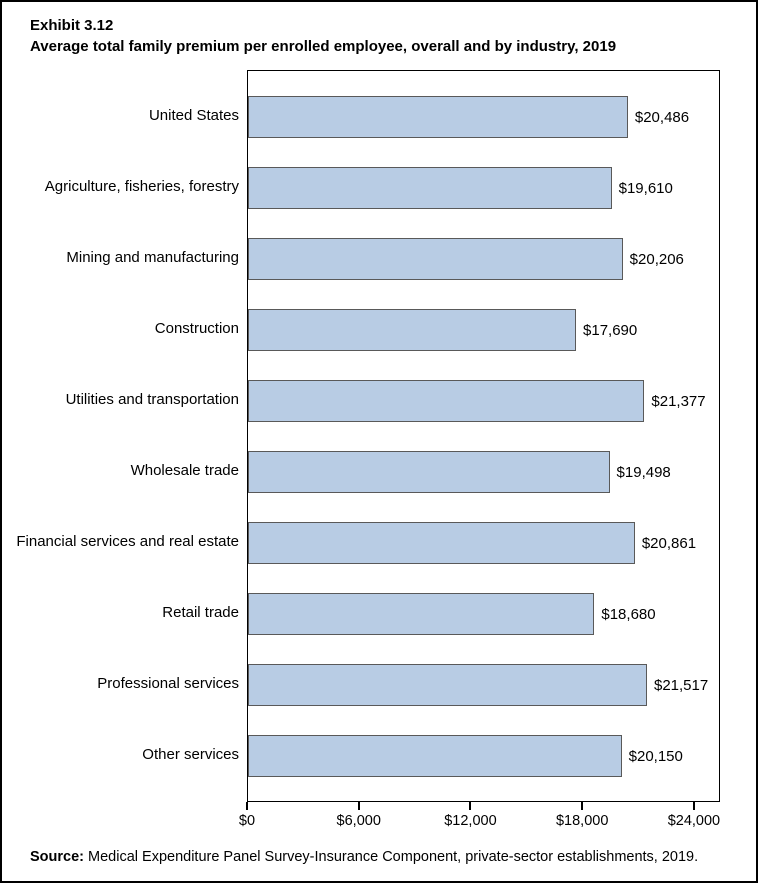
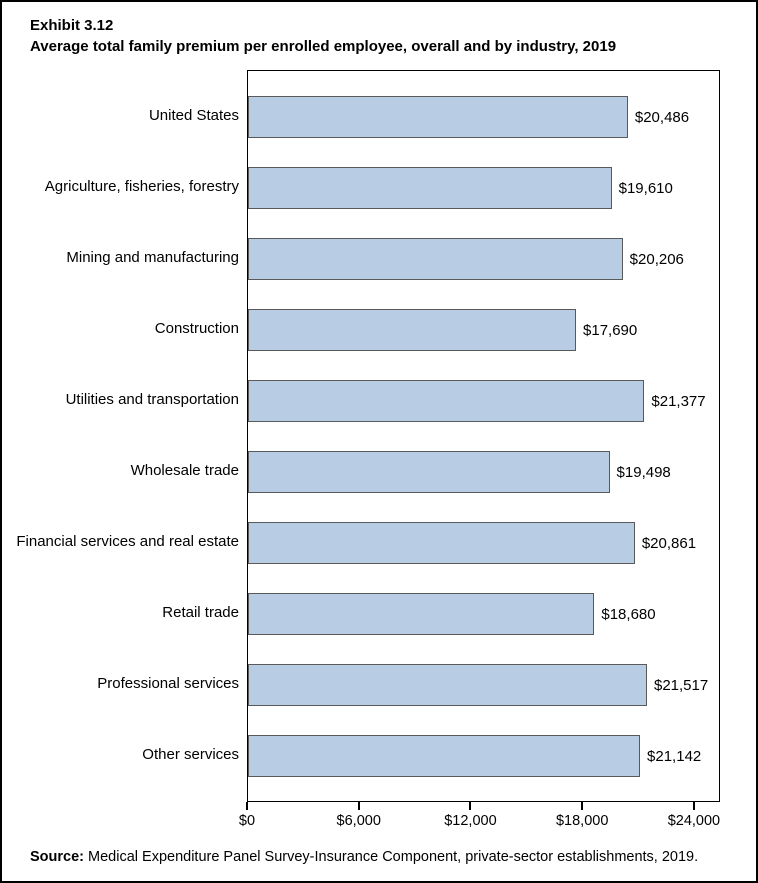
Other services: $20,150 -> $21,142
